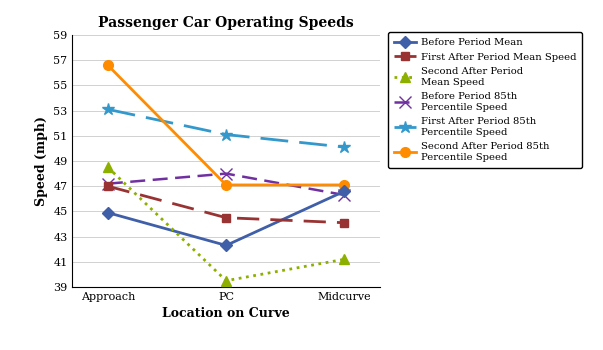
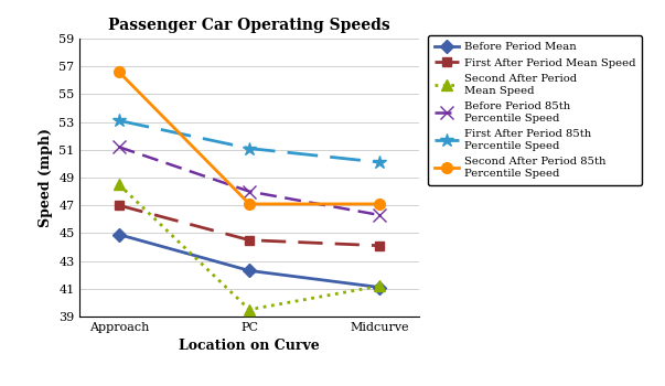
Before Period 85th Percentile Speed/Approach: 47.2 -> 51.2
Before Period Mean/Midcurve: 46.6 -> 41.1
